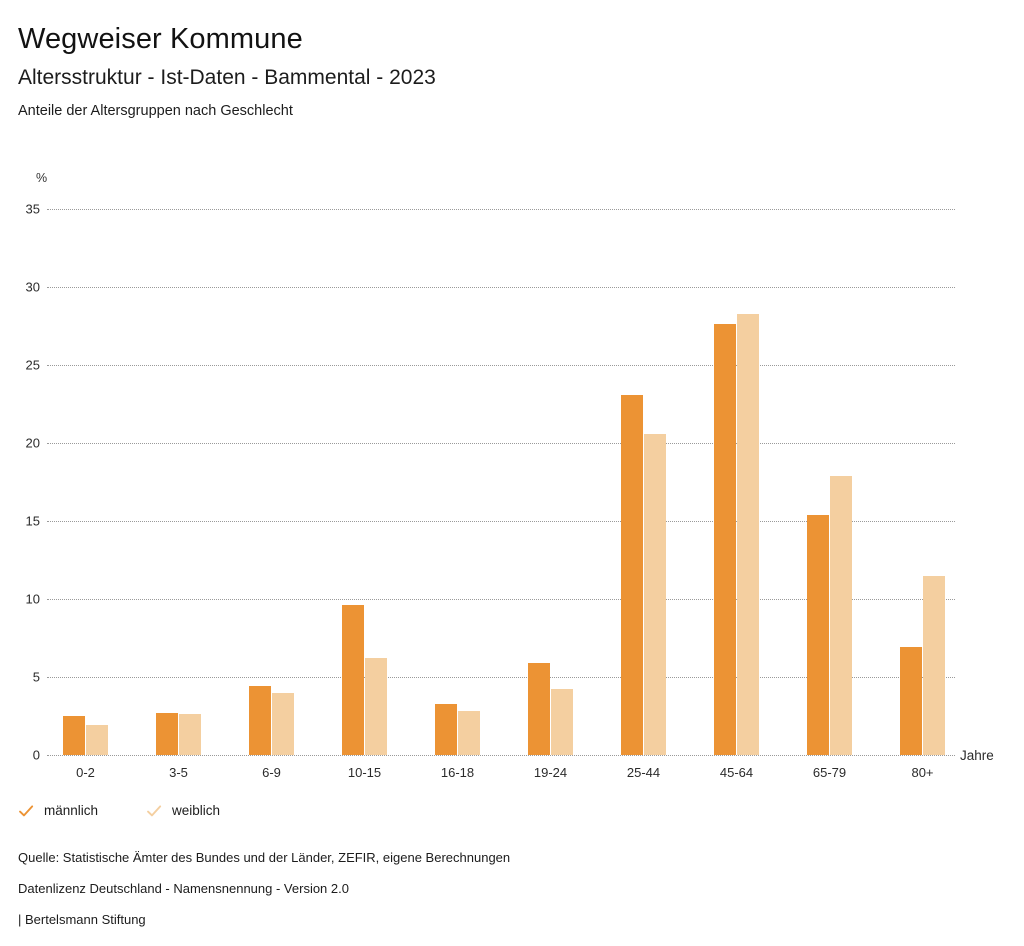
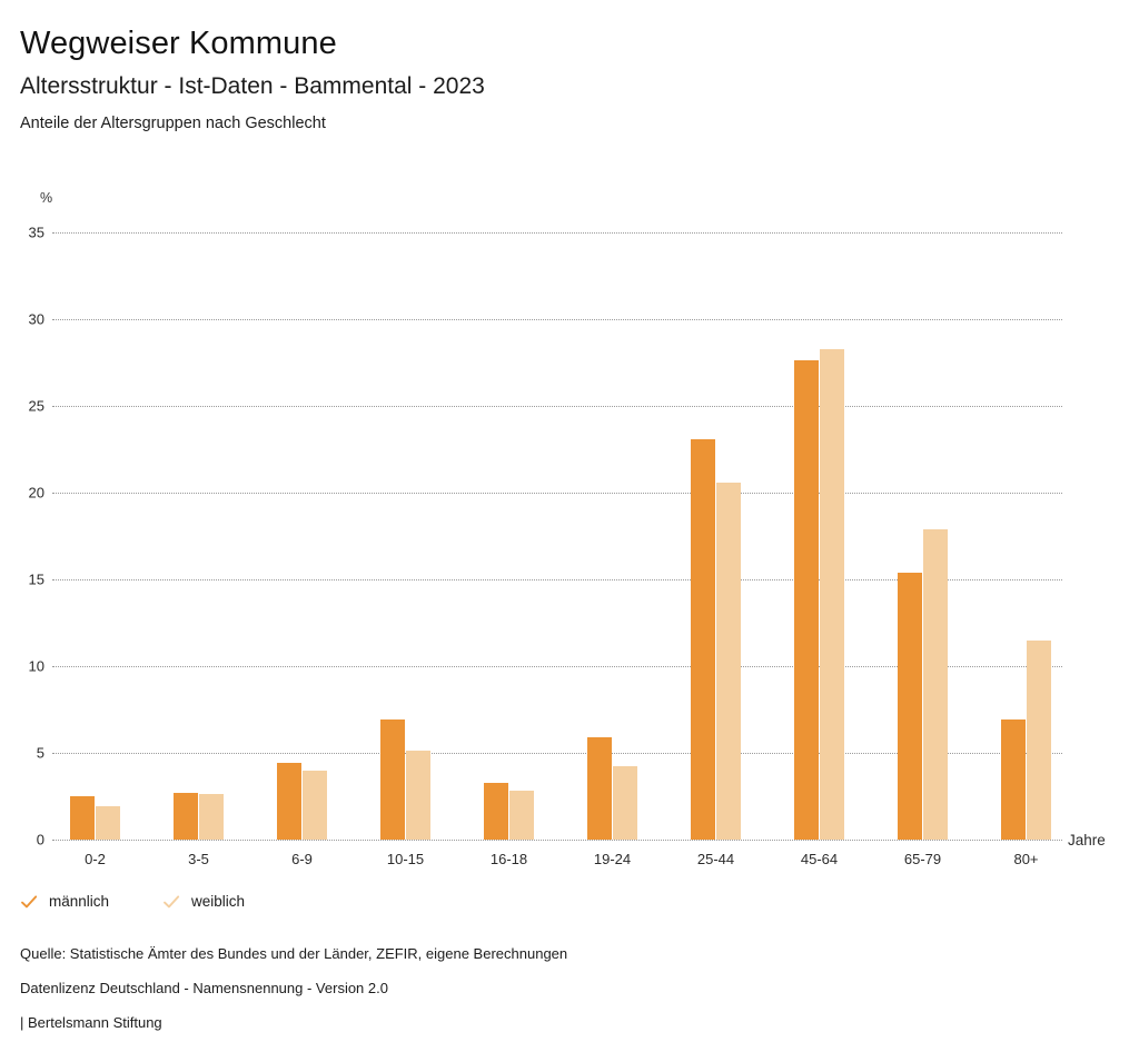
männlich/10-15: 9.6 -> 6.9
weiblich/10-15: 6.2 -> 5.1
